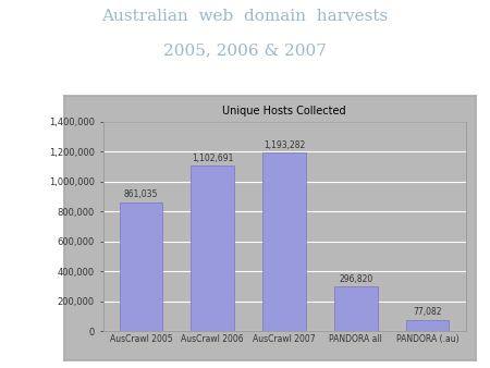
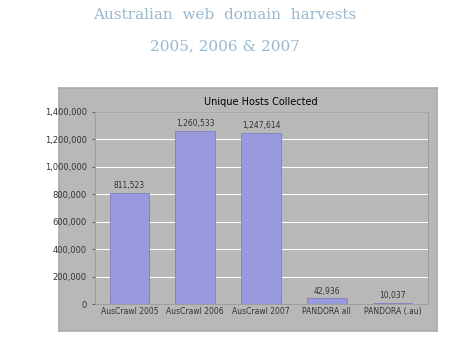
AusCrawl 2005: 861,035 -> 811,523
AusCrawl 2006: 1,102,691 -> 1,260,533
AusCrawl 2007: 1,193,282 -> 1,247,614
PANDORA all: 296,820 -> 42,936
PANDORA (.au): 77,082 -> 10,037
